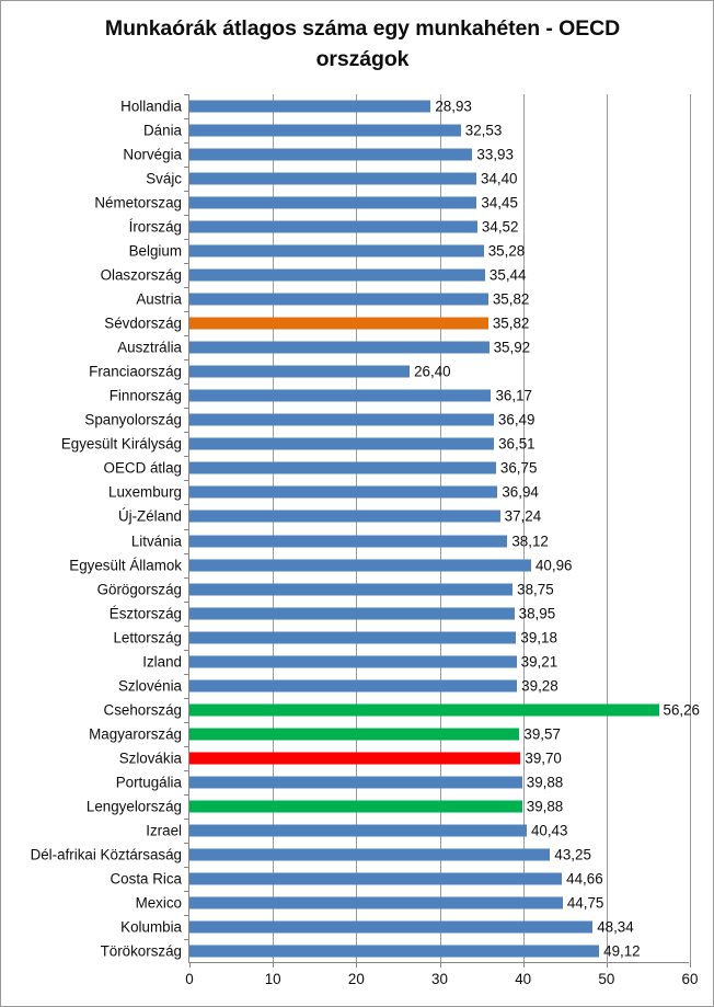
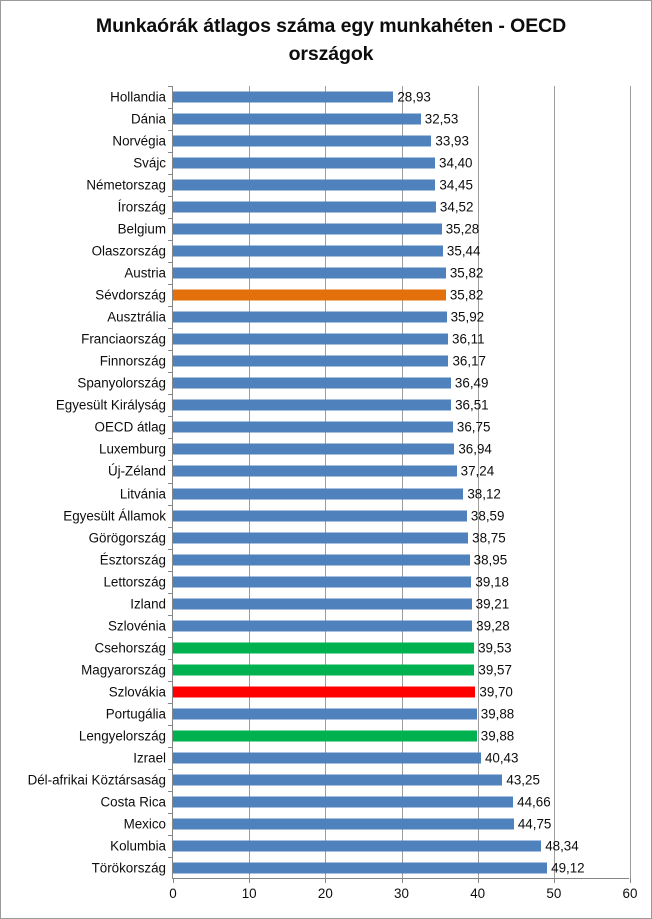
Franciaország: 26,40 -> 36,11
Egyesült Államok: 40,96 -> 38,59
Csehország: 56,26 -> 39,53
